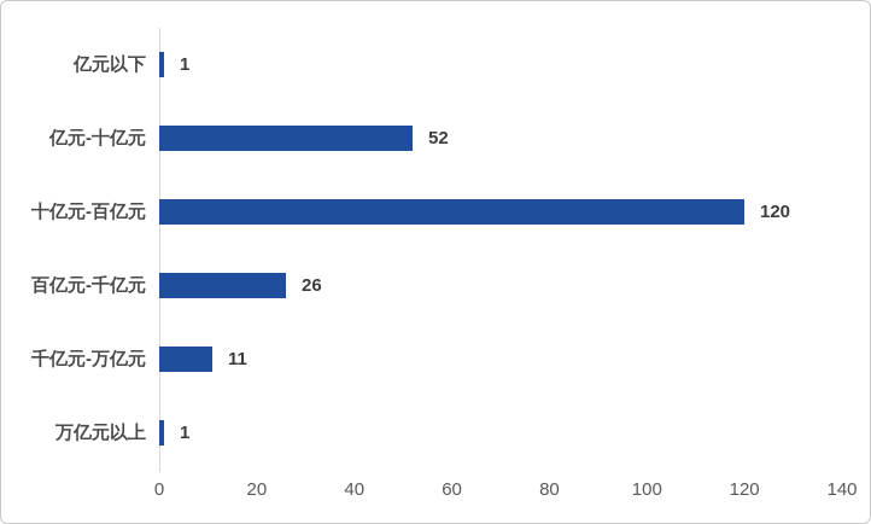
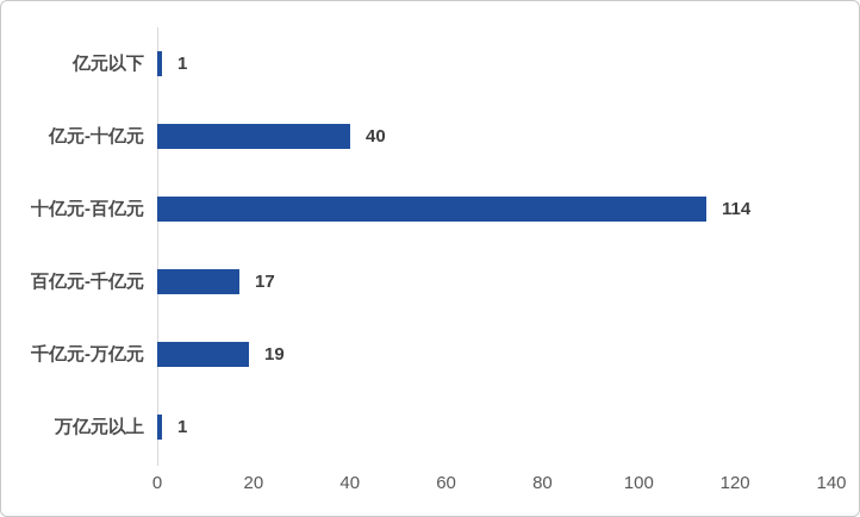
亿元-十亿元: 52 -> 40
十亿元-百亿元: 120 -> 114
百亿元-千亿元: 26 -> 17
千亿元-万亿元: 11 -> 19
